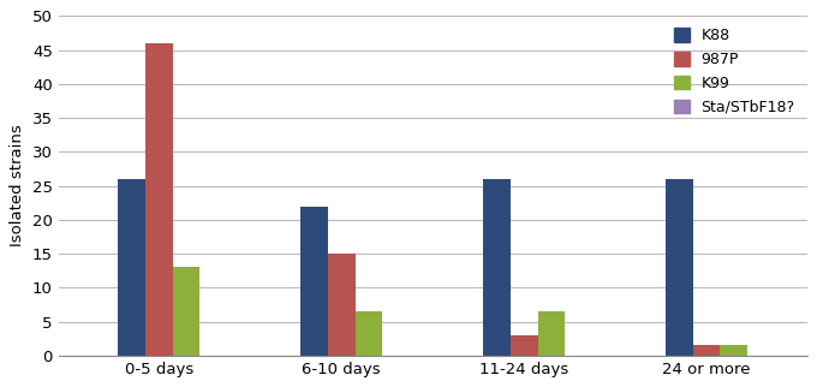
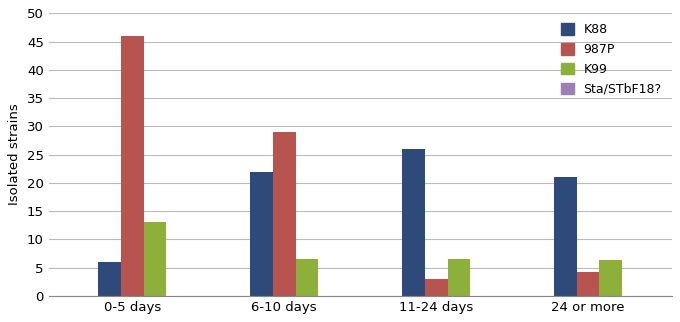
K88/0-5 days: 26 -> 6
987P/6-10 days: 15.0 -> 29.0
K88/24 or more: 26 -> 21
987P/24 or more: 1.5 -> 4.2
K99/24 or more: 1.5 -> 6.4
